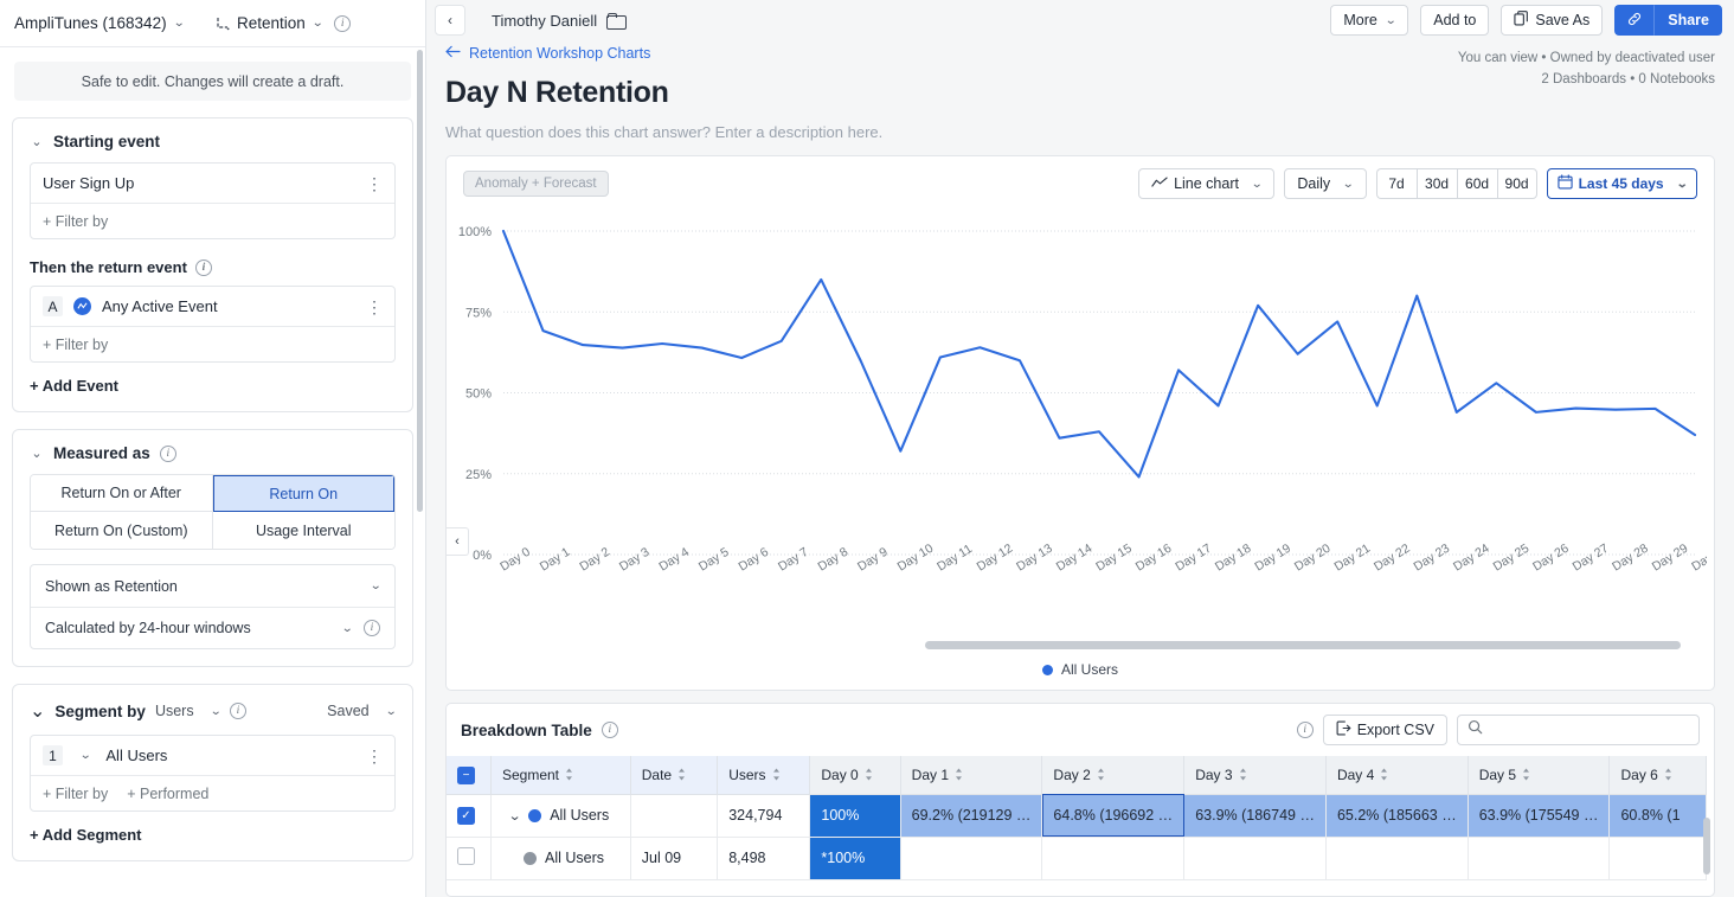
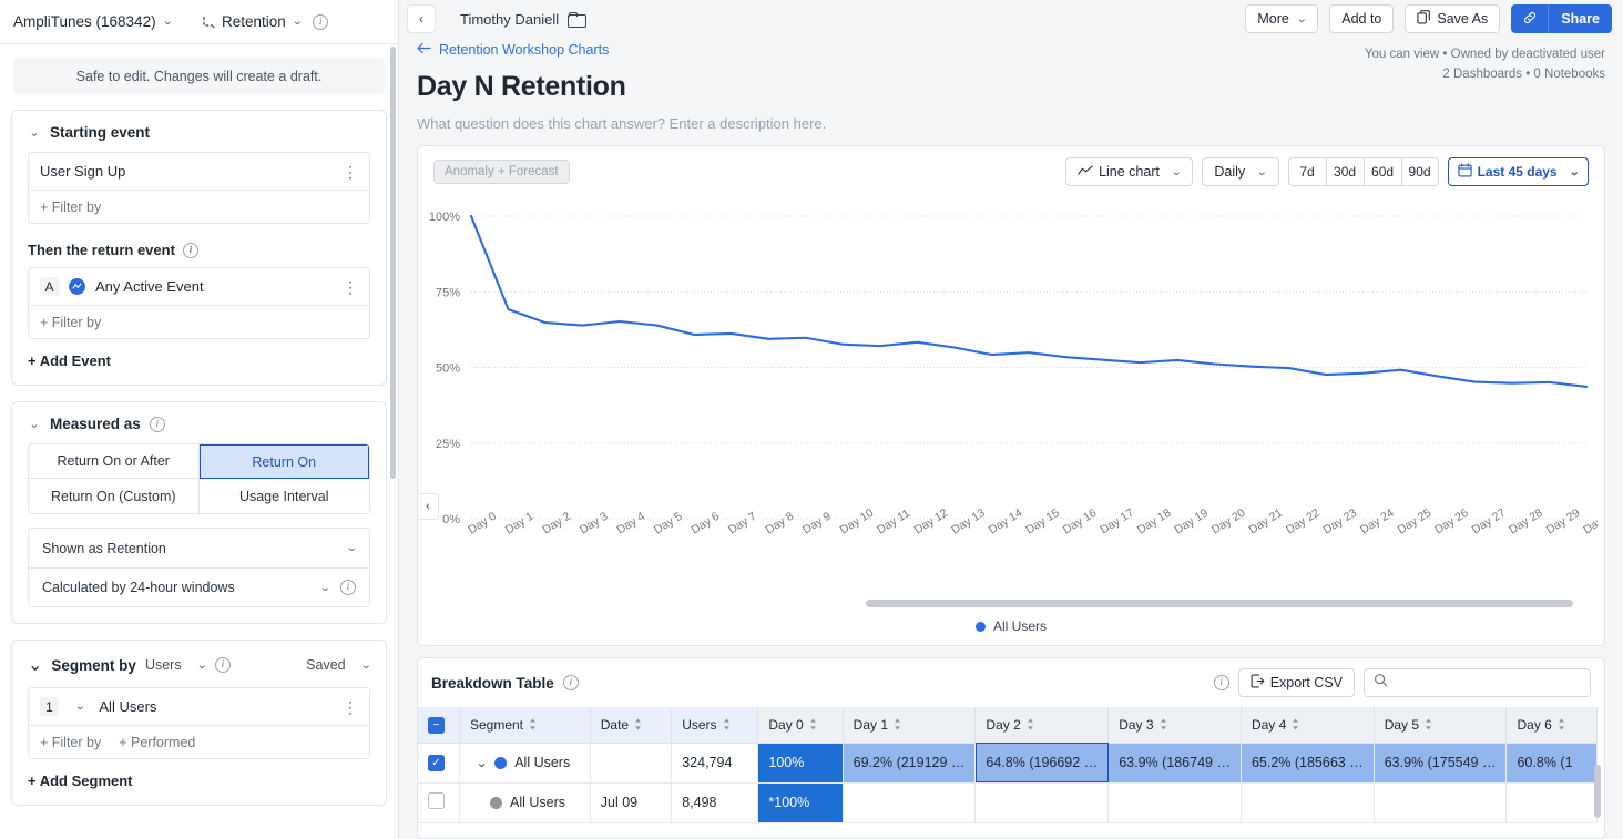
Day 7: 66% -> 61%
Day 8: 85% -> 59%
Day 10: 32% -> 58%
Day 11: 61% -> 57%
Day 12: 64% -> 58%
Day 13: 60% -> 57%
Day 14: 36% -> 54%
Day 15: 38% -> 55%
Day 16: 24% -> 53%
Day 17: 57% -> 52%
Day 18: 46% -> 52%
Day 19: 77% -> 52%
Day 20: 62% -> 51%
Day 21: 72% -> 50%
Day 22: 46% -> 50%
Day 23: 80% -> 48%
Day 24: 44% -> 48%
Day 25: 53% -> 49%
Day 26: 44% -> 47%
Day 30: 37% -> 44%
